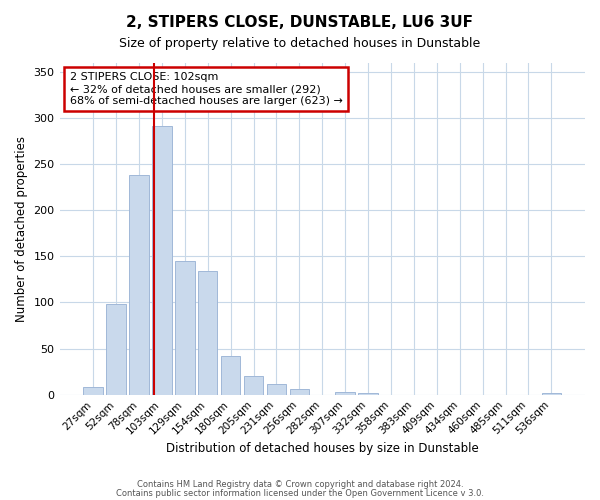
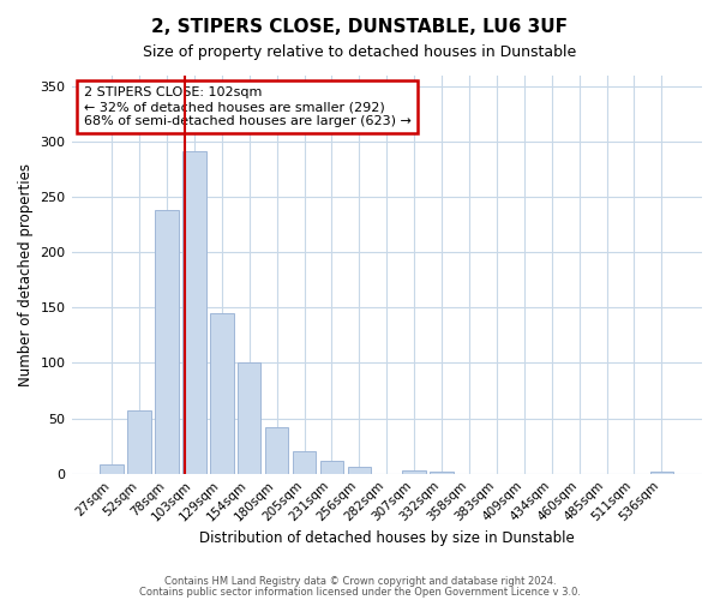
52sqm: 98 -> 57
154sqm: 134 -> 101
